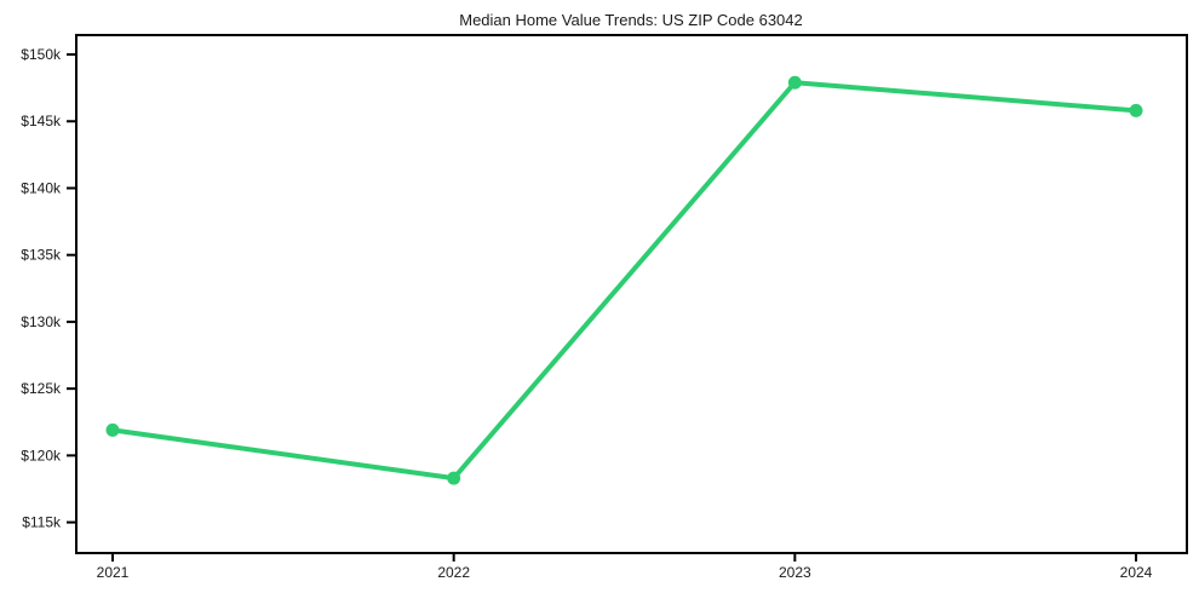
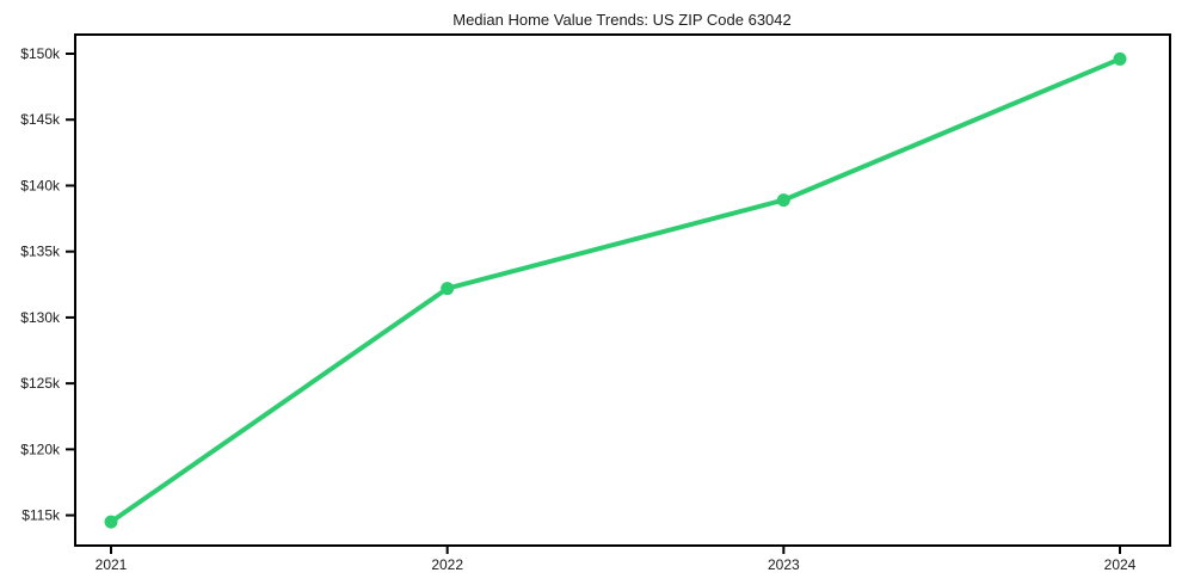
2021: $121.9k -> $114.5k
2022: $118.3k -> $132.2k
2023: $147.9k -> $138.9k
2024: $145.8k -> $149.6k
